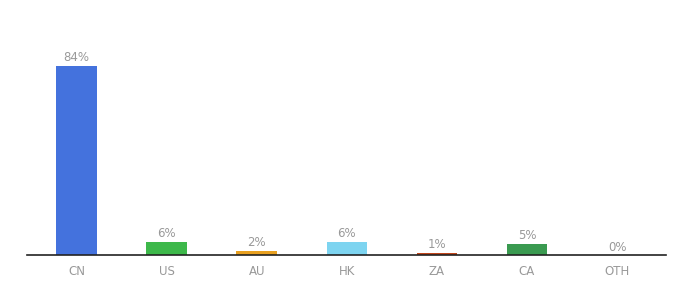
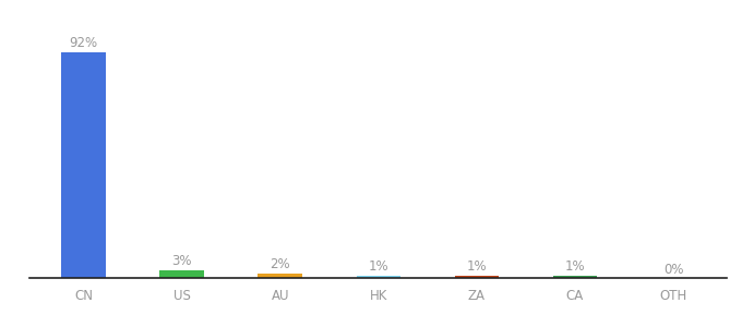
CN: 84% -> 92%
US: 6% -> 3%
HK: 6% -> 1%
CA: 5% -> 1%
